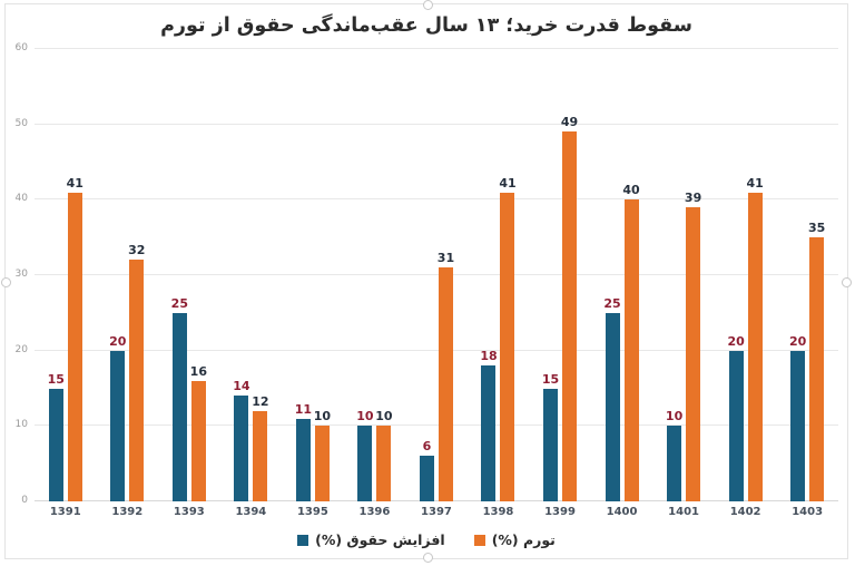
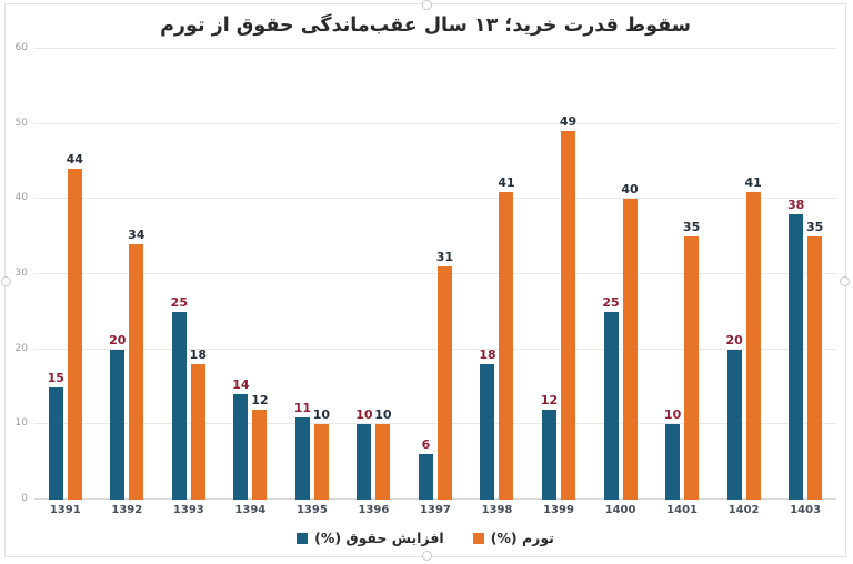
تورم (%)/1391: 41 -> 44
تورم (%)/1392: 32 -> 34
تورم (%)/1393: 16 -> 18
افزایش حقوق (%)/1399: 15 -> 12
تورم (%)/1401: 39 -> 35
افزایش حقوق (%)/1403: 20 -> 38
